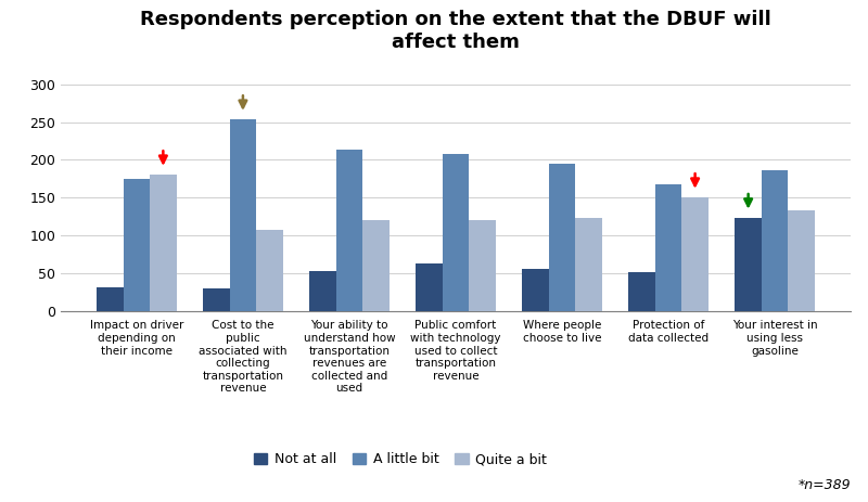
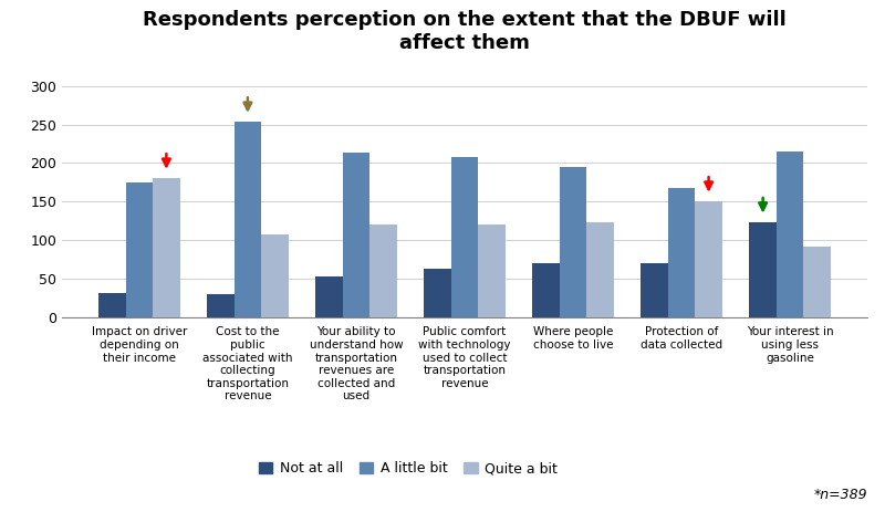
Not at all/Where people choose to live: 56 -> 70
Not at all/Protection of data collected: 52 -> 70
A little bit/Your interest in using less gasoline: 186 -> 215
Quite a bit/Your interest in using less gasoline: 134 -> 92
